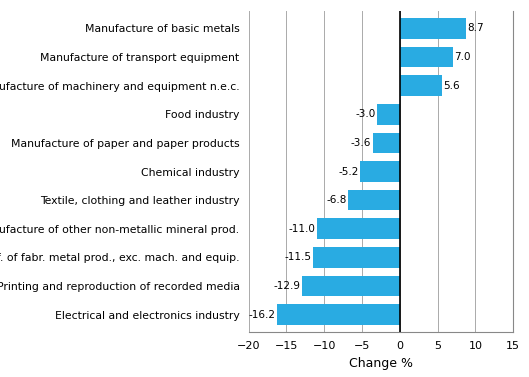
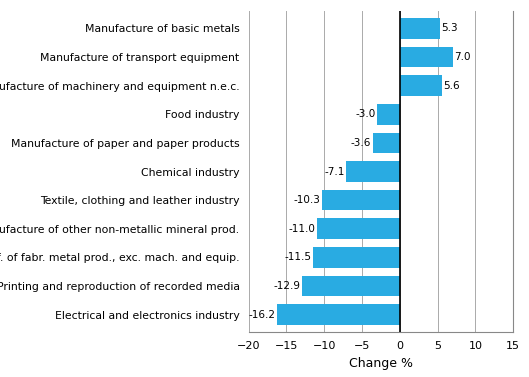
Manufacture of basic metals: 8.7 -> 5.3
Chemical industry: -5.2 -> -7.1
Textile, clothing and leather industry: -6.8 -> -10.3
